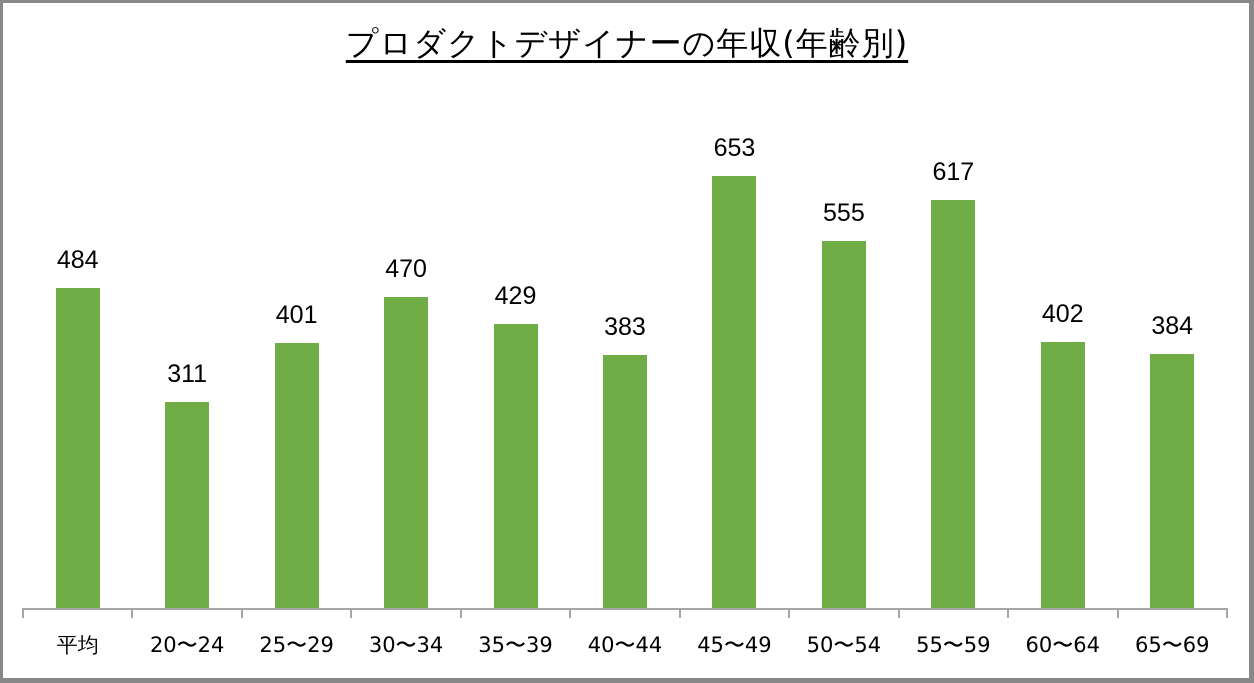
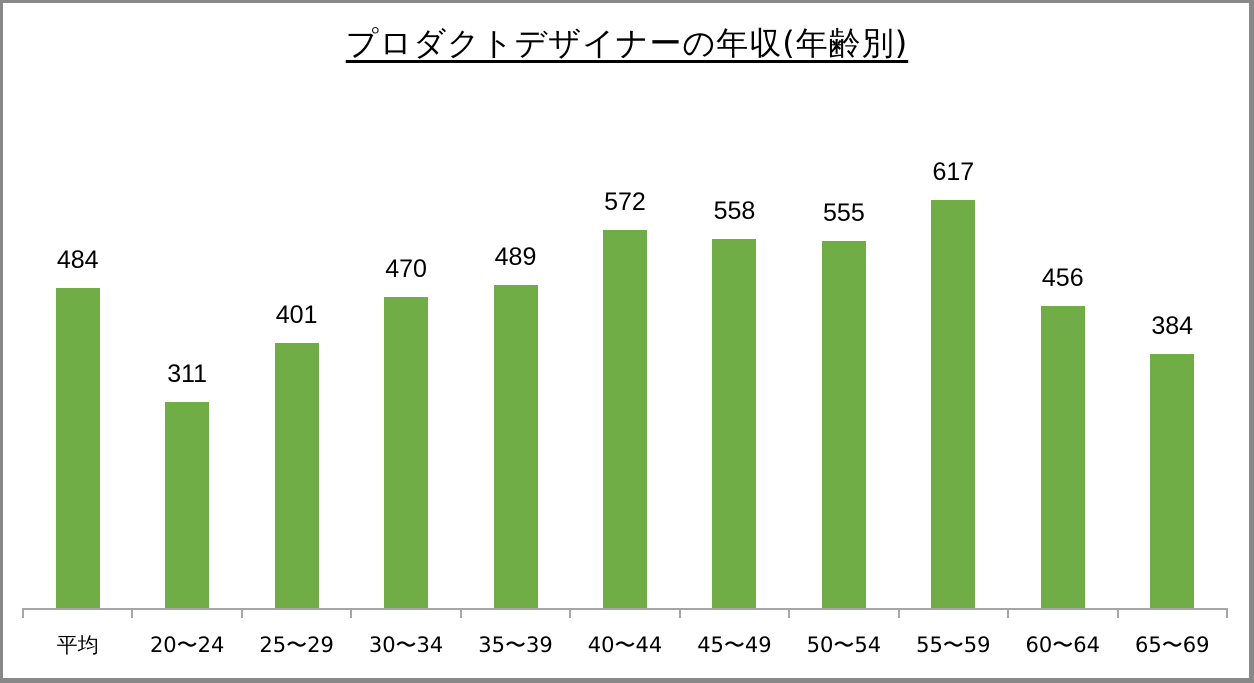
35〜39: 429 -> 489
40〜44: 383 -> 572
45〜49: 653 -> 558
60〜64: 402 -> 456
